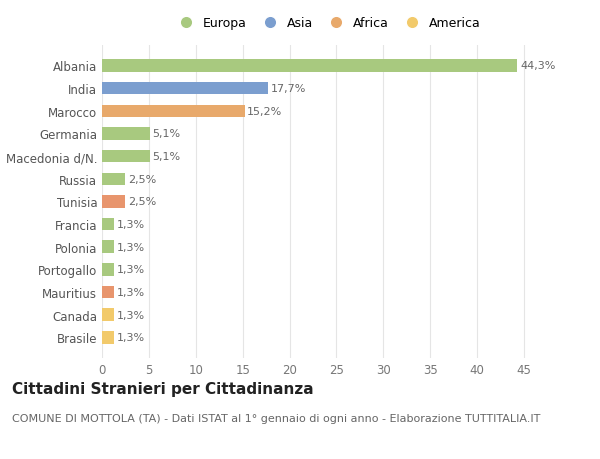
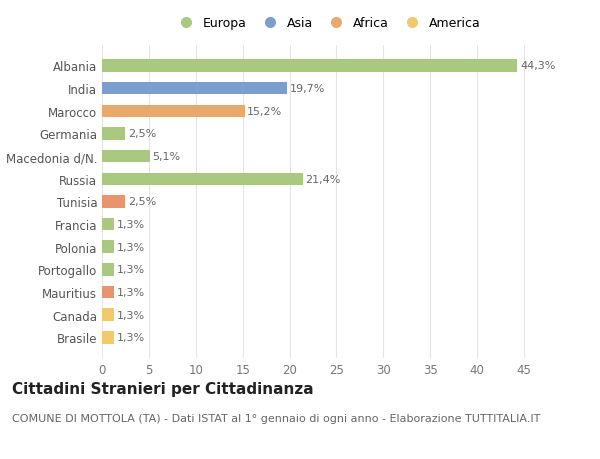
India: 17,7% -> 19,7%
Germania: 5,1% -> 2,5%
Russia: 2,5% -> 21,4%
